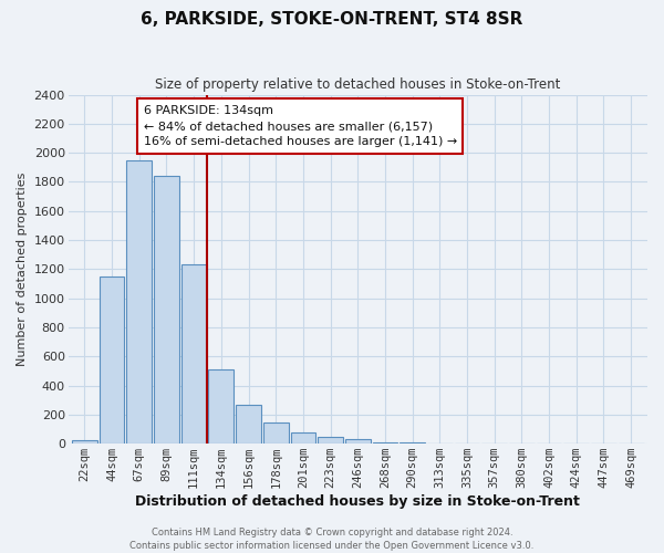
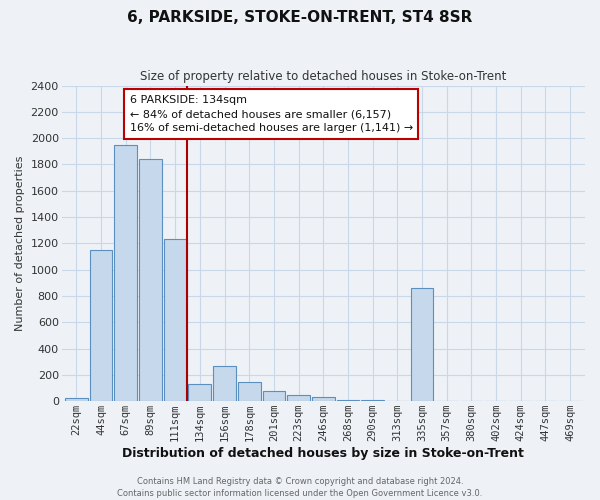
134sqm: 510 -> 130
335sqm: 0 -> 860
